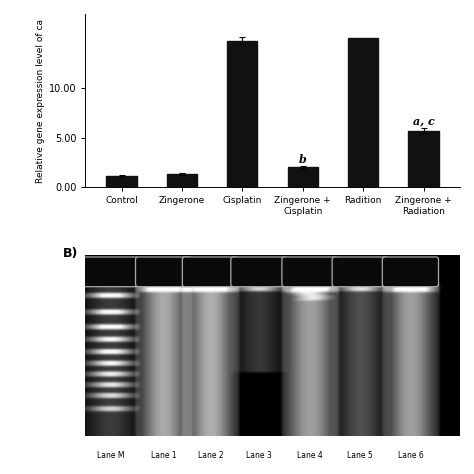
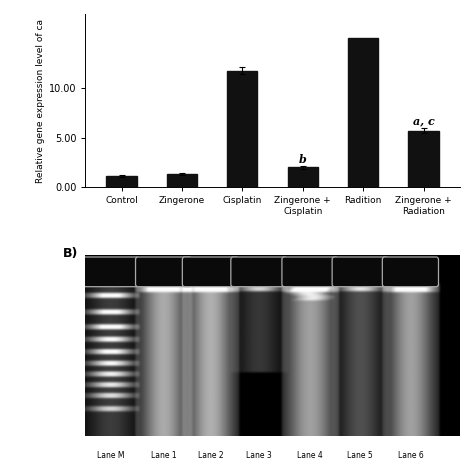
Cisplatin: 14.8 -> 11.8
